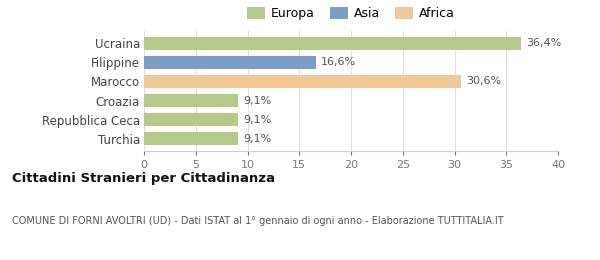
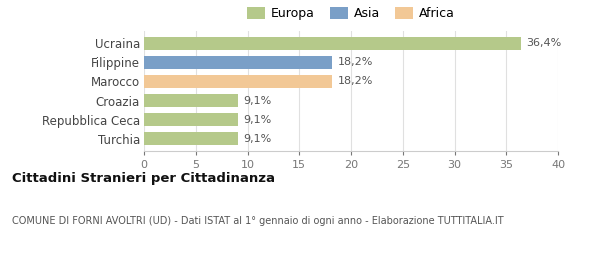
Filippine: 16,6% -> 18,2%
Marocco: 30,6% -> 18,2%
